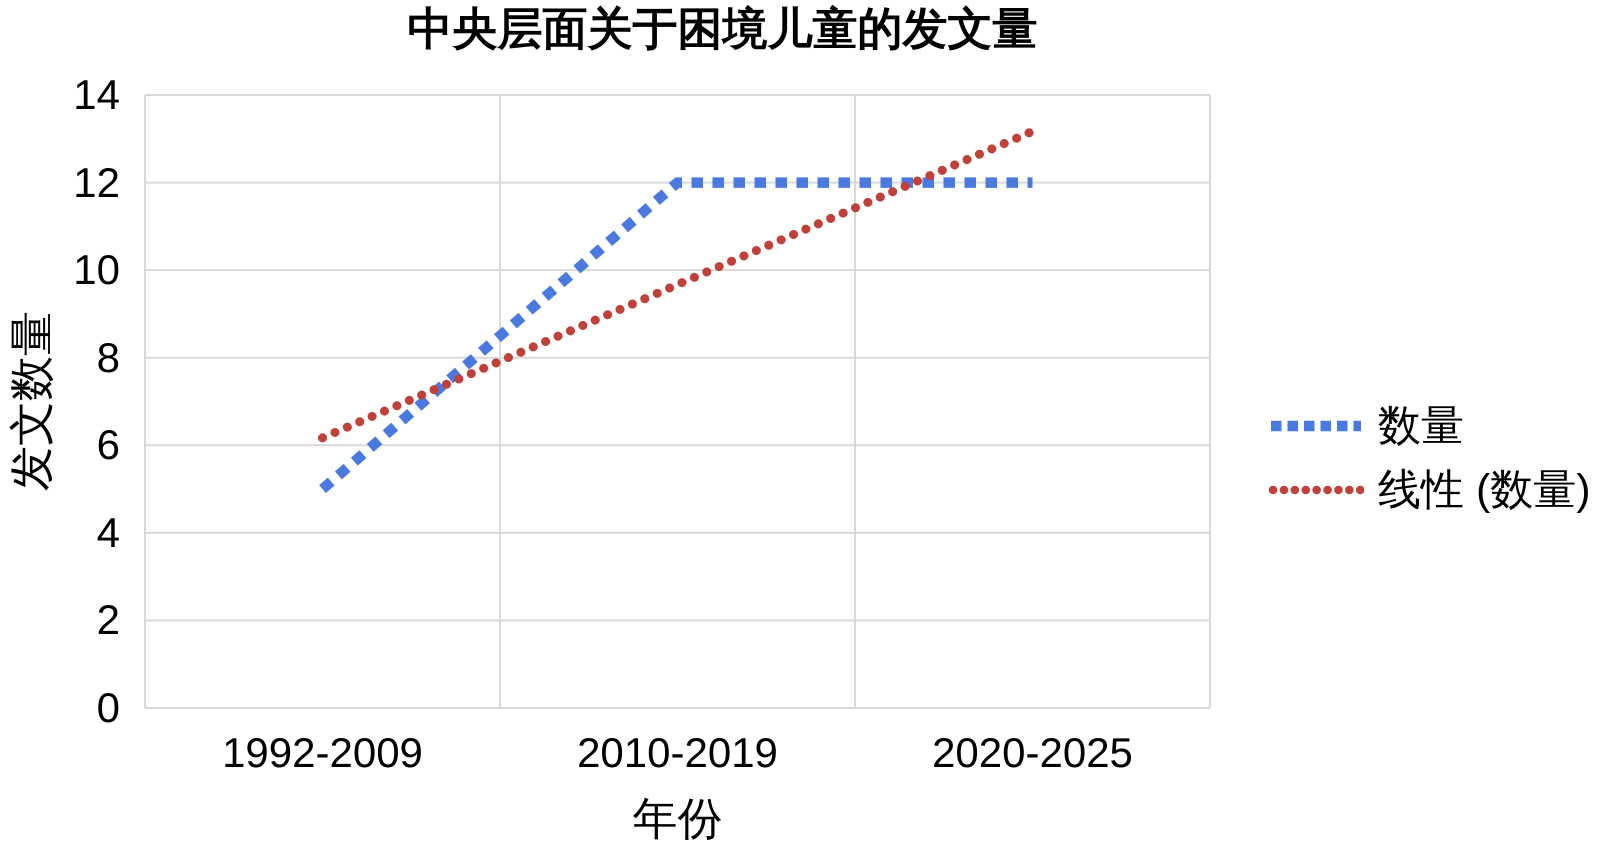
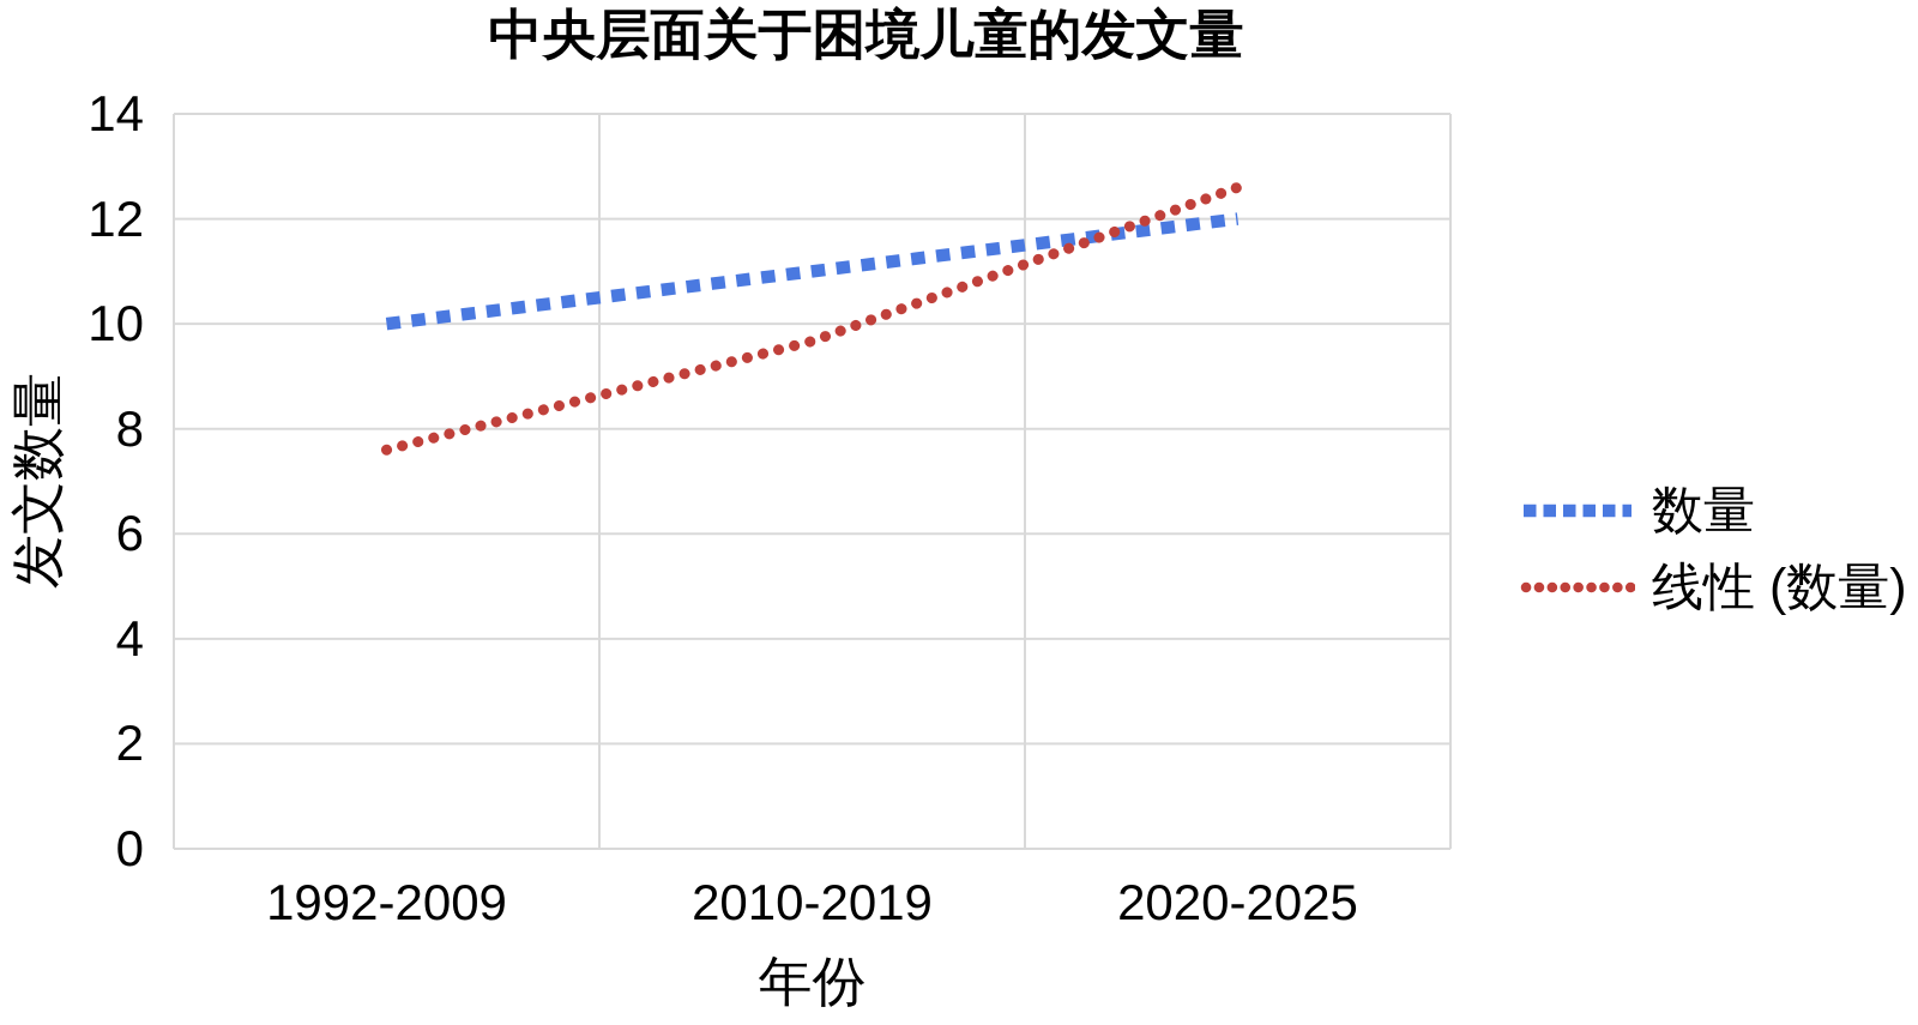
数量/1992-2009: 5 -> 10
线性 (数量)/1992-2009: 6.2 -> 7.6
数量/2010-2019: 12 -> 11
线性 (数量)/2020-2025: 13.2 -> 12.6
